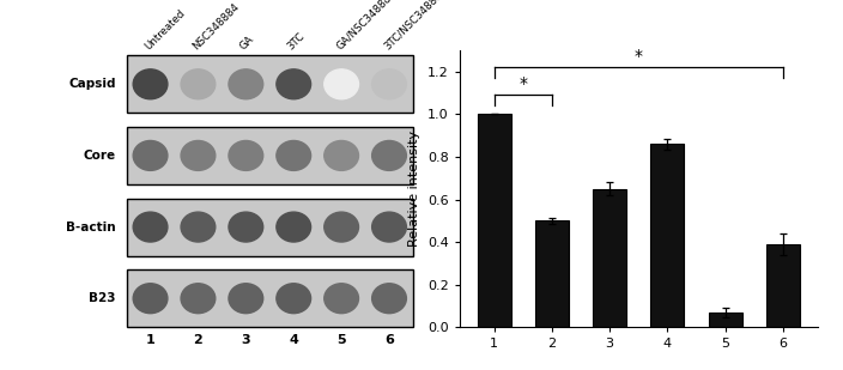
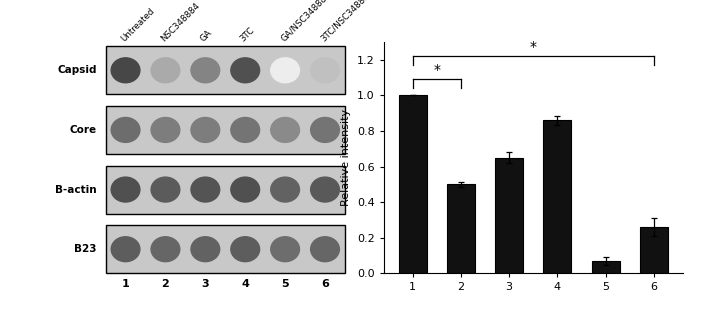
6: 0.39 -> 0.26
